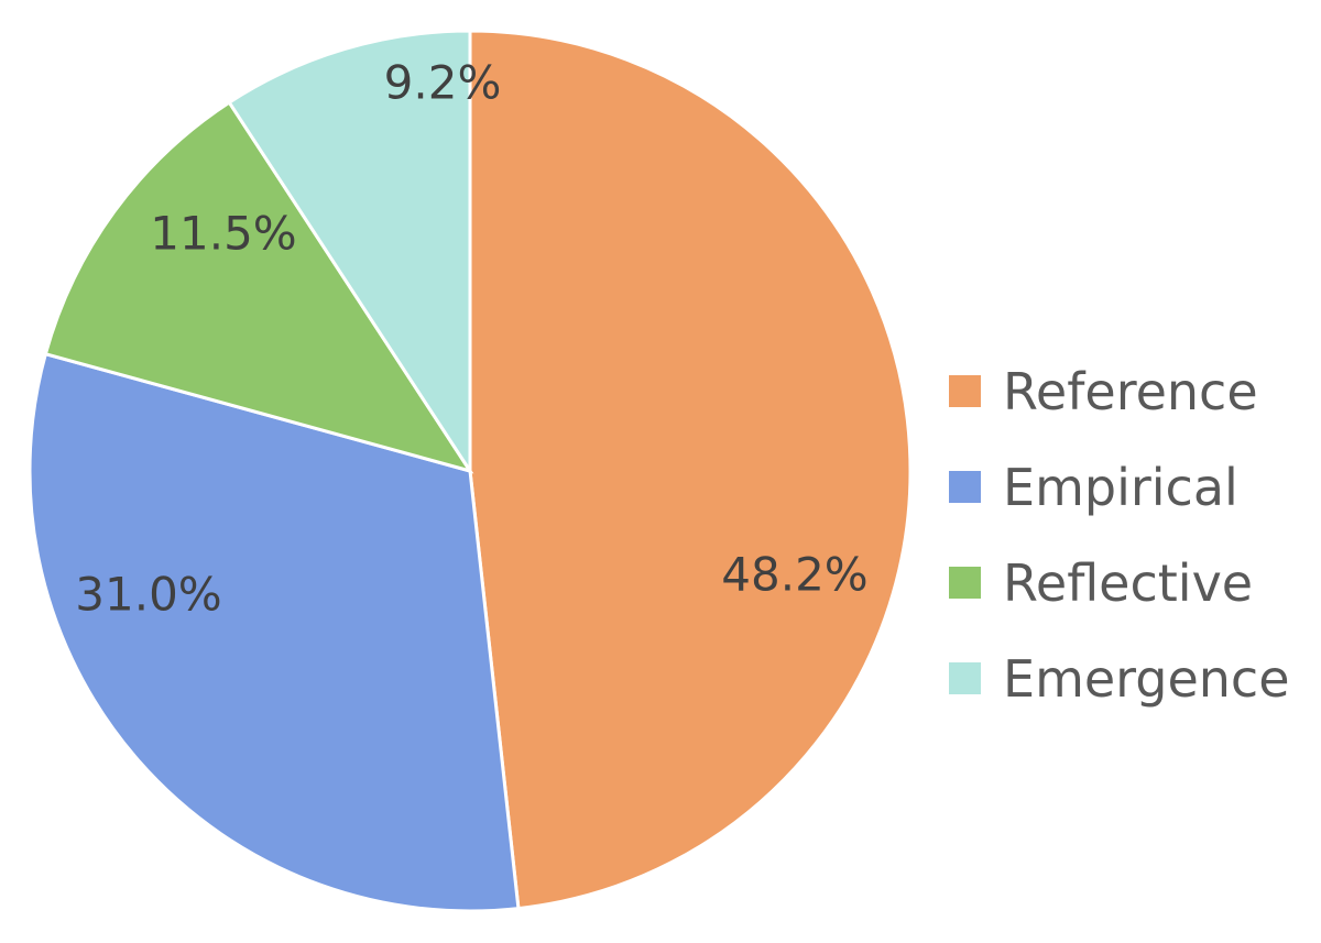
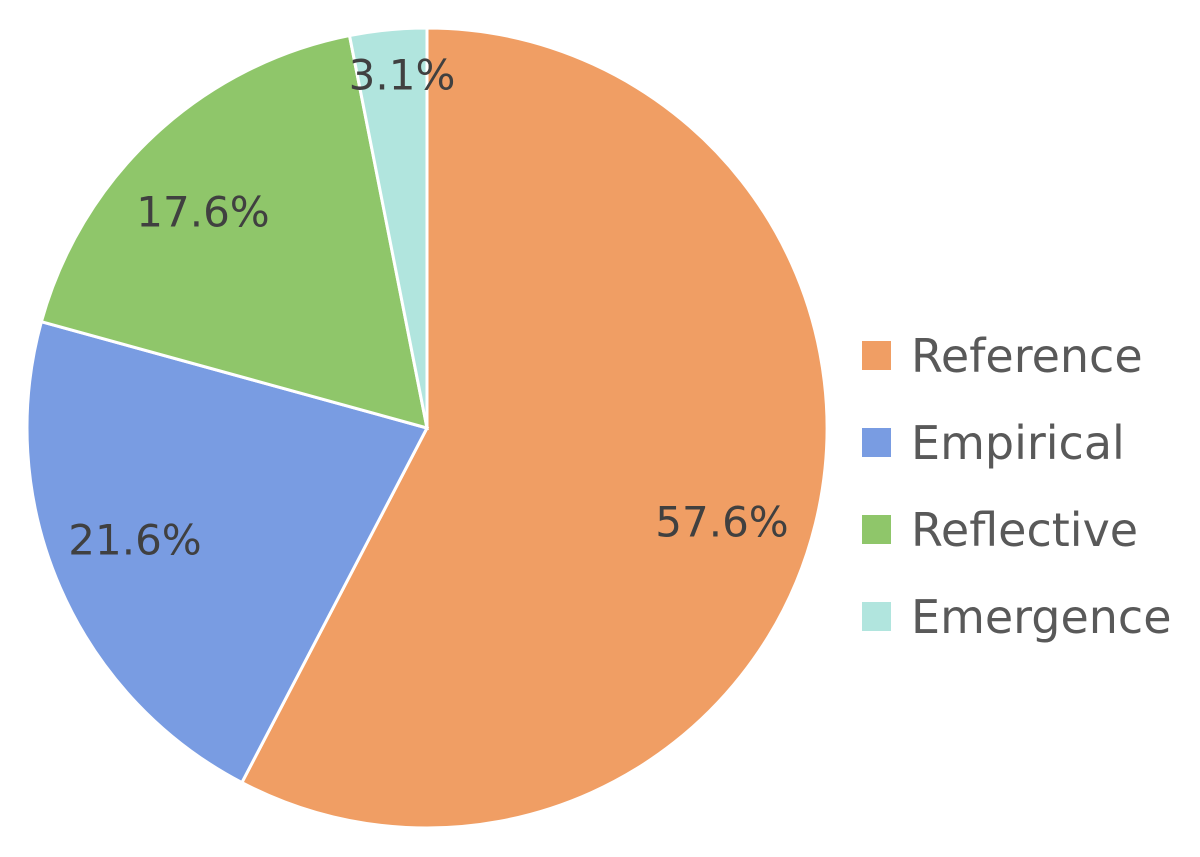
Reference: 48.2% -> 57.6%
Empirical: 31.0% -> 21.6%
Reflective: 11.5% -> 17.6%
Emergence: 9.2% -> 3.1%
